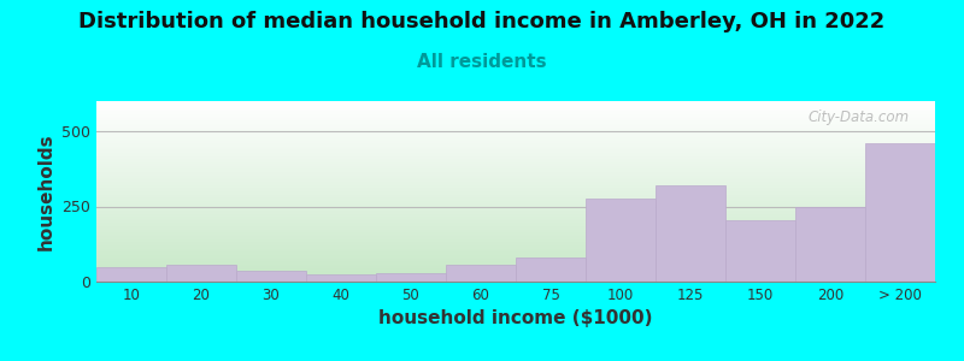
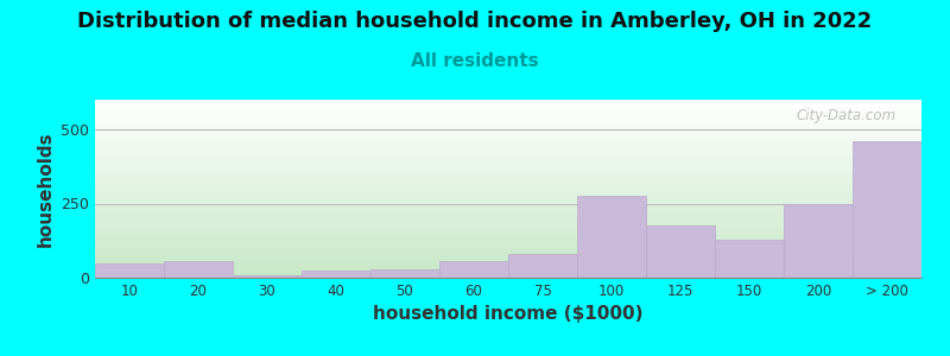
30: 35 -> 10
125: 320 -> 175
150: 205 -> 130
